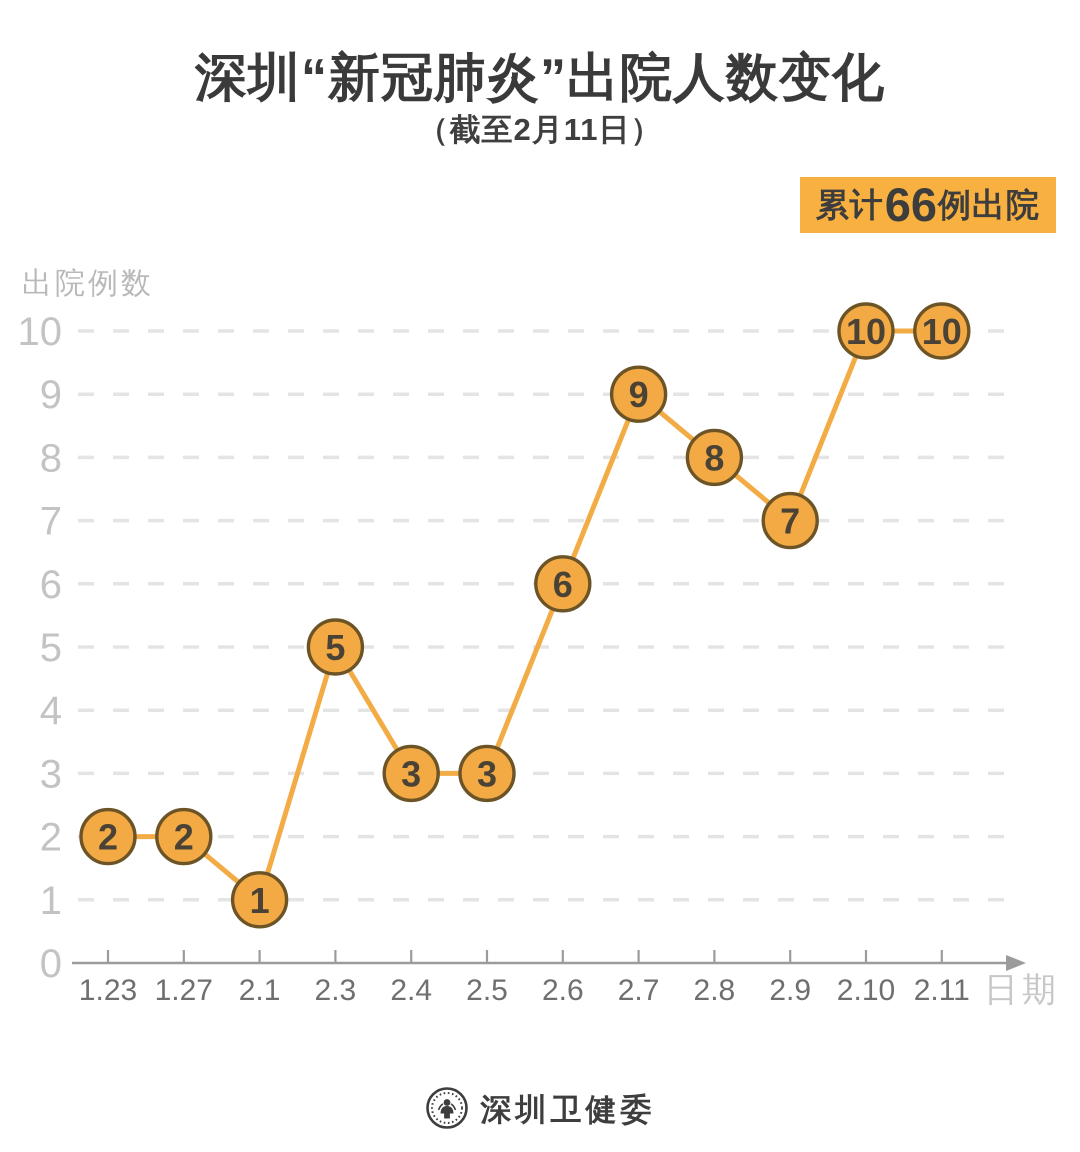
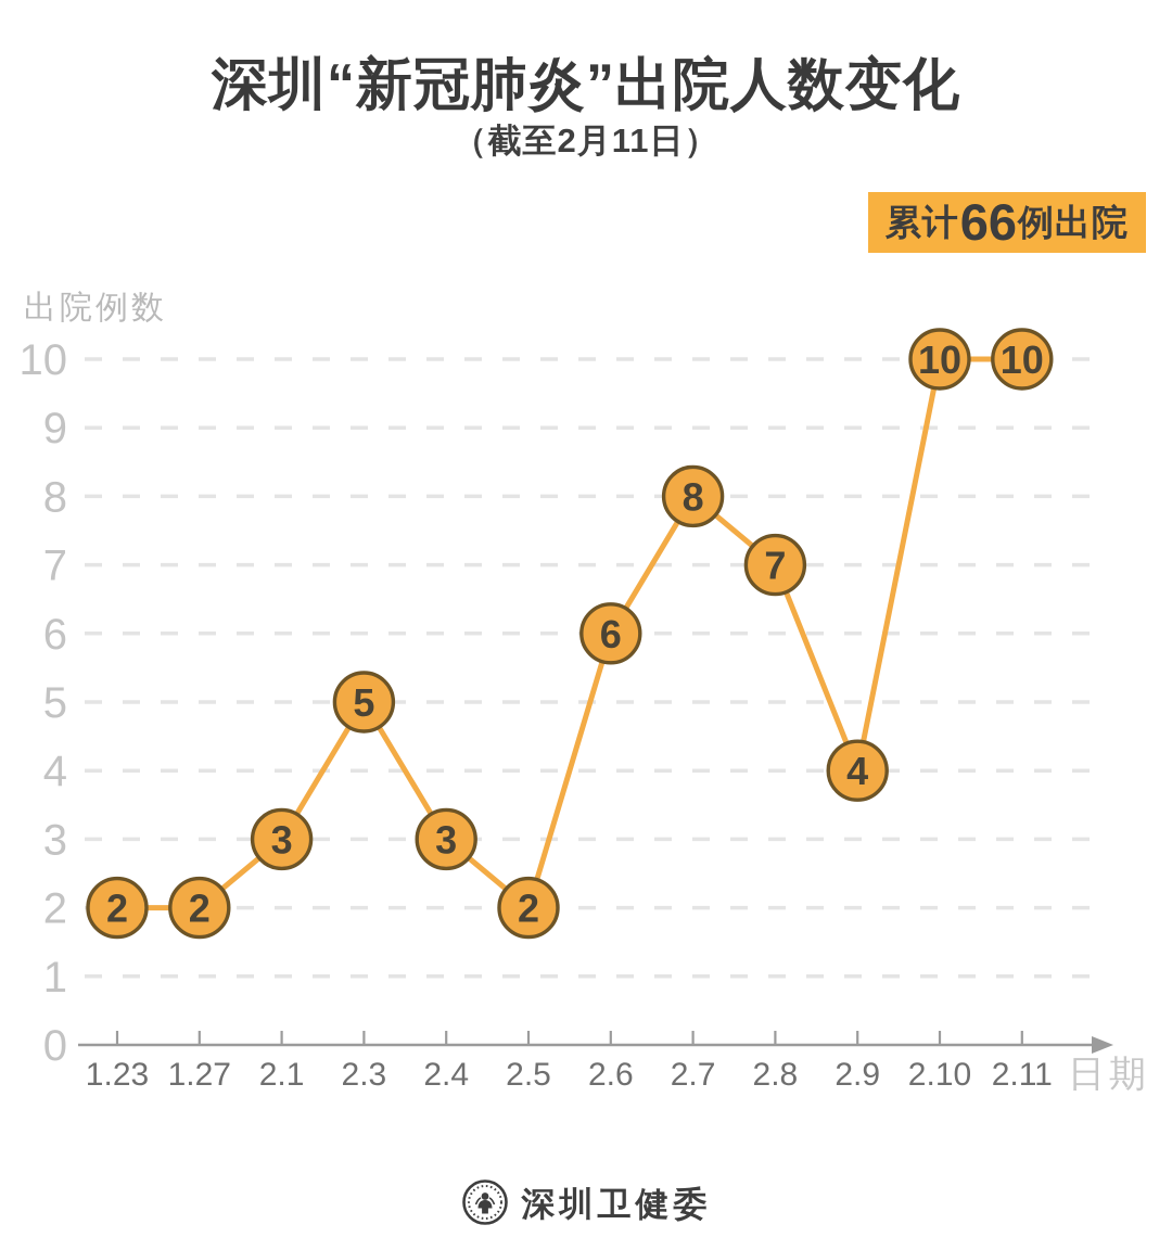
2.1: 1 -> 3
2.5: 3 -> 2
2.7: 9 -> 8
2.8: 8 -> 7
2.9: 7 -> 4
